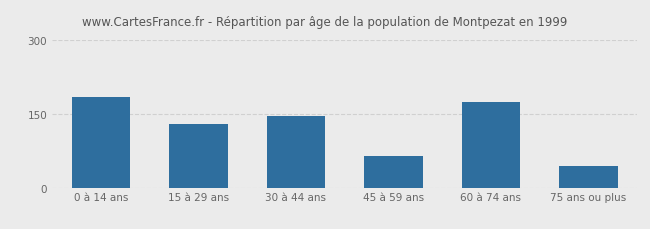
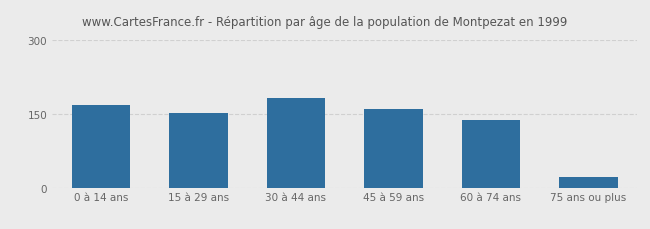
0 à 14 ans: 185 -> 168
15 à 29 ans: 130 -> 152
30 à 44 ans: 145 -> 182
45 à 59 ans: 65 -> 161
60 à 74 ans: 175 -> 138
75 ans ou plus: 45 -> 22
